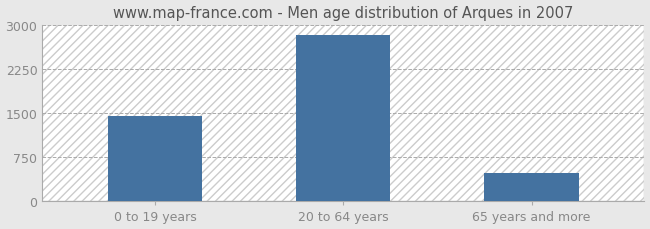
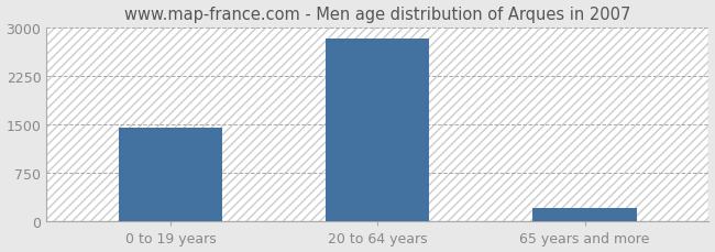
65 years and more: 480 -> 200
